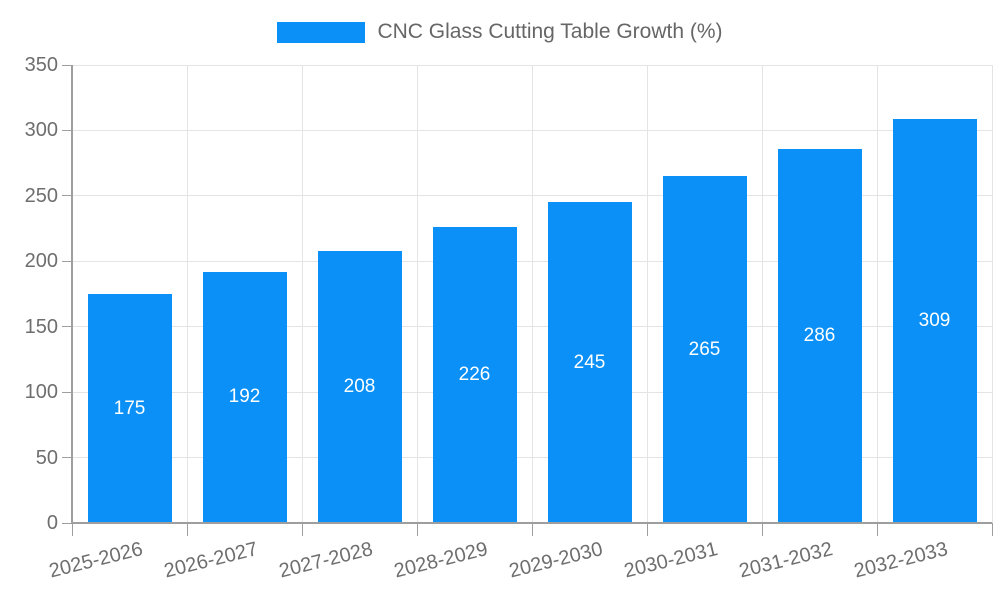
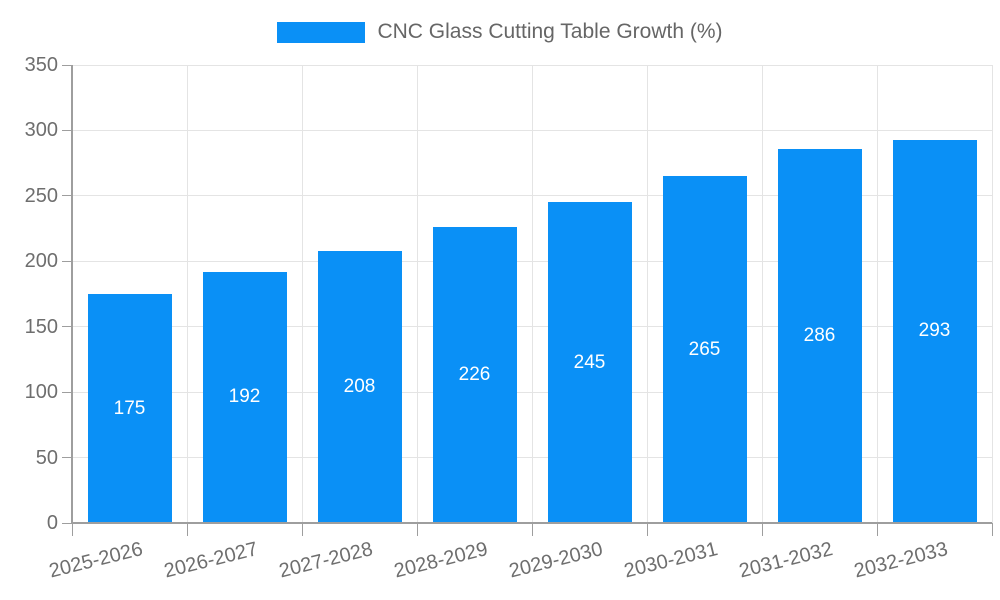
2032-2033: 309 -> 293
